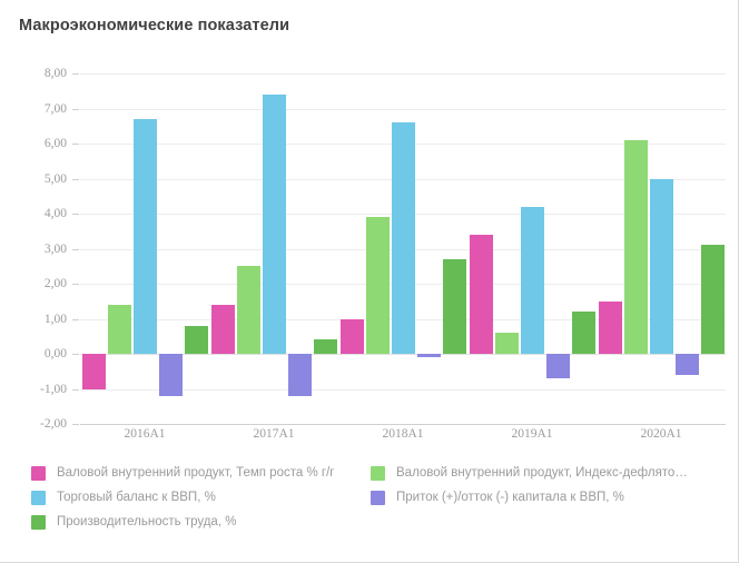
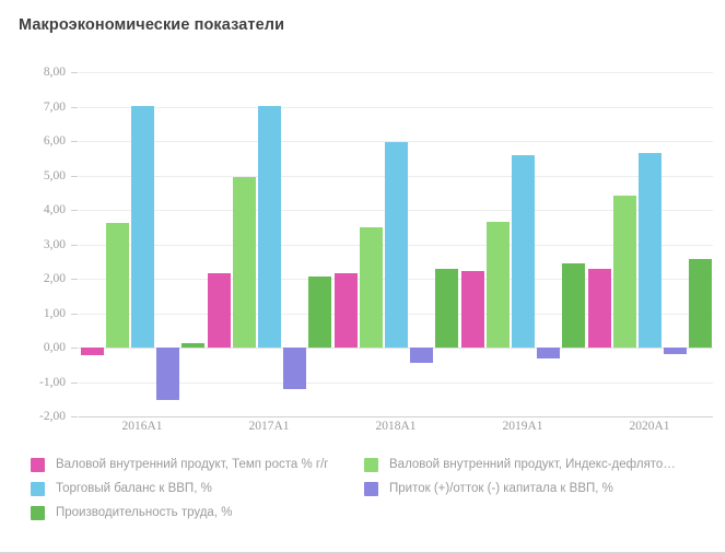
Валовой внутренний продукт, Темп роста % г/г/2016A1: -1,0 -> -0,2
Валовой внутренний продукт, Индекс-дефлято…/2016A1: 1,4 -> 3,6
Торговый баланс к ВВП, %/2016A1: 6,7 -> 7,0
Приток (+)/отток (-) капитала к ВВП, %/2016A1: -1,2 -> -1,5
Производительность труда, %/2016A1: 0,8 -> 0,1
Валовой внутренний продукт, Темп роста % г/г/2017A1: 1,4 -> 2,1
Валовой внутренний продукт, Индекс-дефлято…/2017A1: 2,5 -> 5,0
Торговый баланс к ВВП, %/2017A1: 7,4 -> 7,0
Производительность труда, %/2017A1: 0,4 -> 2,0
Валовой внутренний продукт, Темп роста % г/г/2018A1: 1,0 -> 2,1
Валовой внутренний продукт, Индекс-дефлято…/2018A1: 3,9 -> 3,5
Торговый баланс к ВВП, %/2018A1: 6,6 -> 6,0
Приток (+)/отток (-) капитала к ВВП, %/2018A1: -0,1 -> -0,5
Производительность труда, %/2018A1: 2,7 -> 2,3
Валовой внутренний продукт, Темп роста % г/г/2019A1: 3,4 -> 2,2
Валовой внутренний продукт, Индекс-дефлято…/2019A1: 0,6 -> 3,6
Торговый баланс к ВВП, %/2019A1: 4,2 -> 5,6
Приток (+)/отток (-) капитала к ВВП, %/2019A1: -0,7 -> -0,3
Производительность труда, %/2019A1: 1,2 -> 2,5
Валовой внутренний продукт, Темп роста % г/г/2020A1: 1,5 -> 2,3
Валовой внутренний продукт, Индекс-дефлято…/2020A1: 6,1 -> 4,4
Торговый баланс к ВВП, %/2020A1: 5,0 -> 5,7
Приток (+)/отток (-) капитала к ВВП, %/2020A1: -0,6 -> -0,2
Производительность труда, %/2020A1: 3,1 -> 2,6
